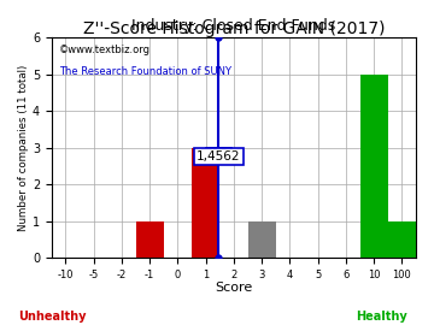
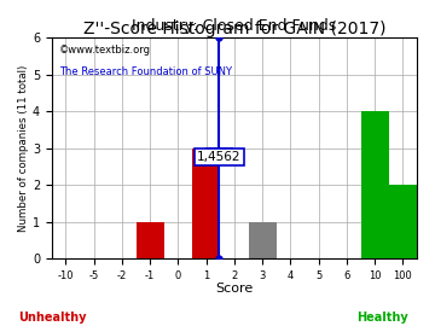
10: 5 -> 4
100: 1 -> 2
